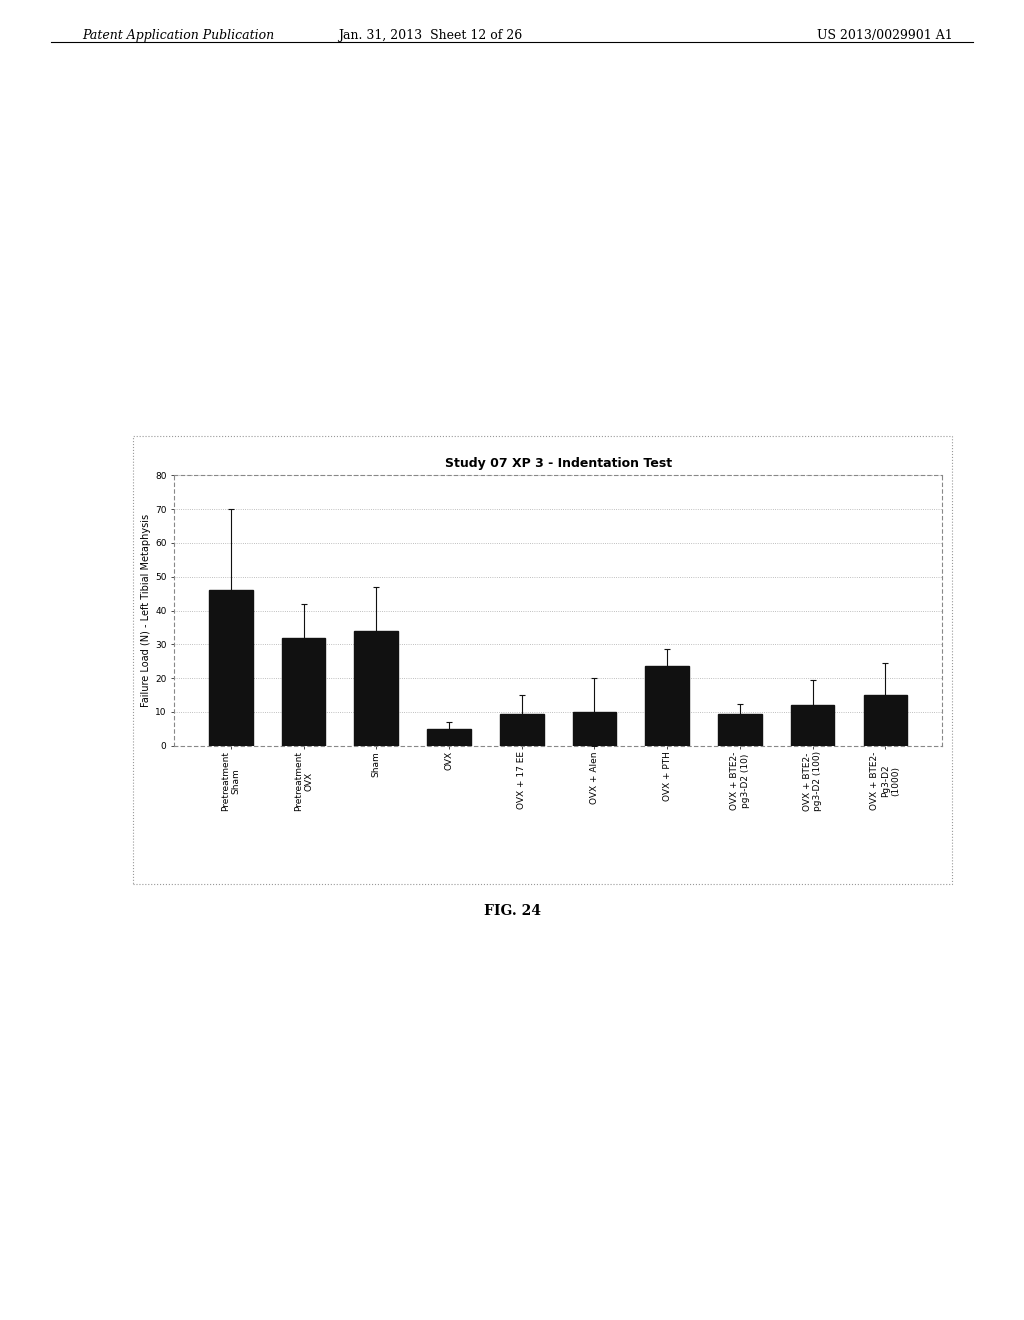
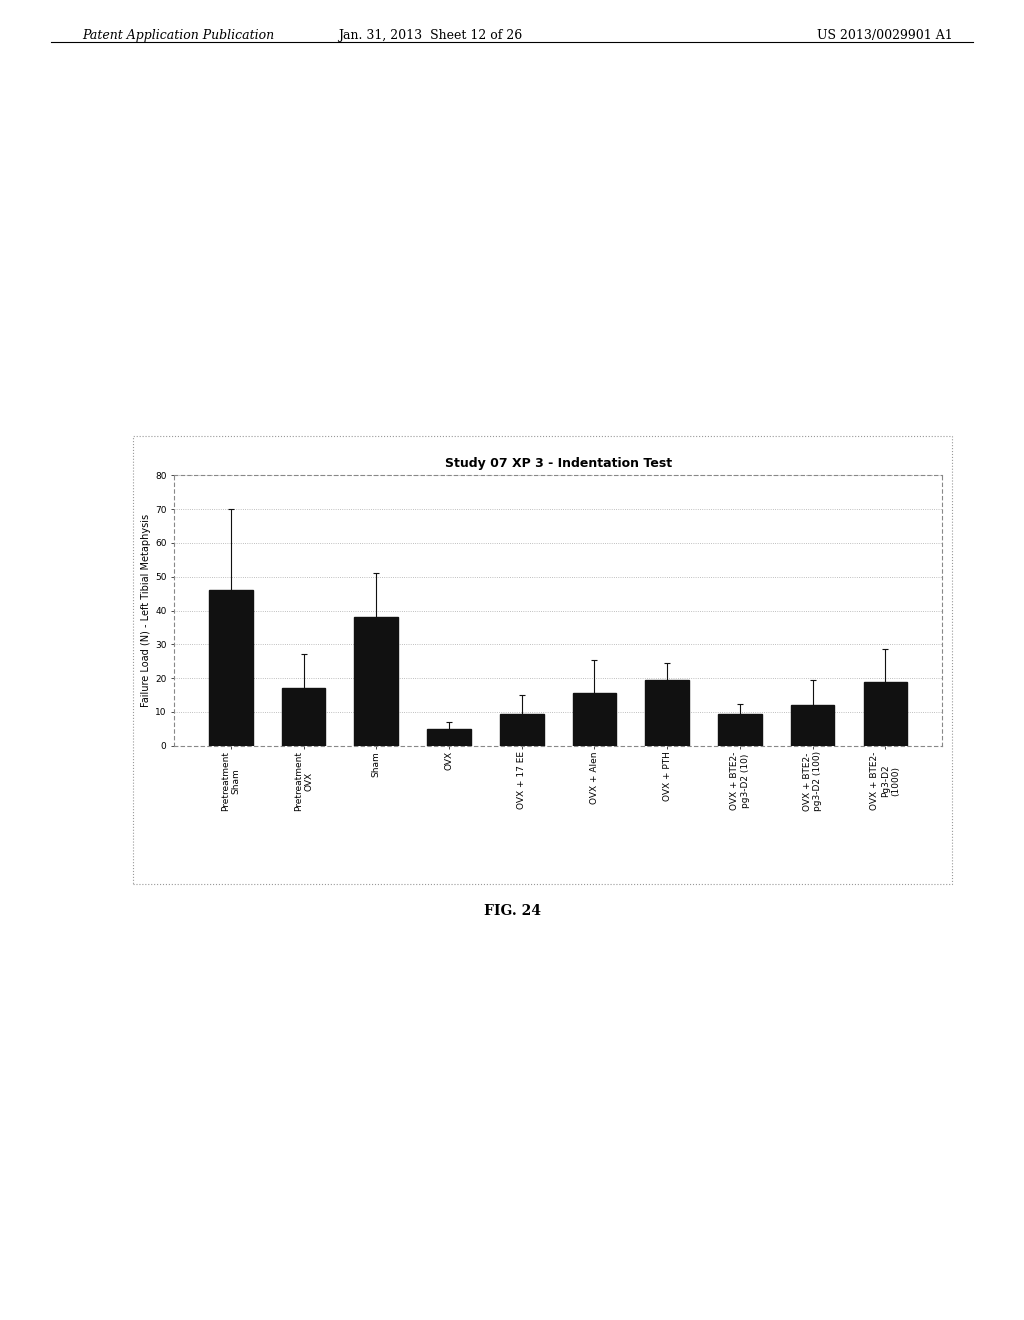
Pretreatment OVX: 32.0 -> 17.0
Sham: 34.0 -> 38.0
OVX + Alen: 10.0 -> 15.5
OVX + PTH: 23.5 -> 19.5
OVX + BTE2- Pg3-D2 (1000): 15.0 -> 19.0
